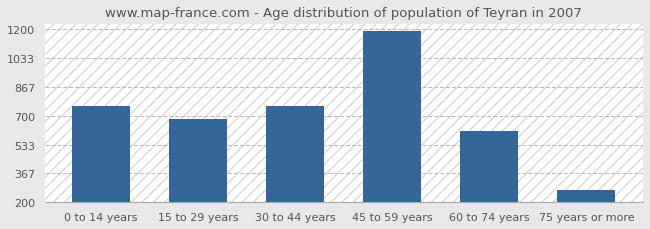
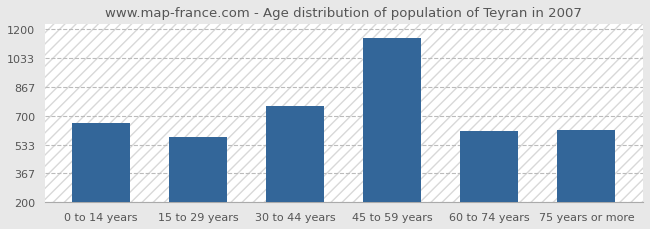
0 to 14 years: 760 -> 660
15 to 29 years: 680 -> 580
45 to 59 years: 1190 -> 1150
75 years or more: 270 -> 620
